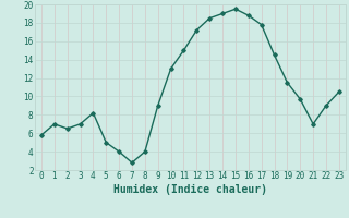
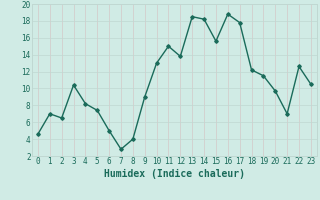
0: 5.8 -> 4.6
3: 7.0 -> 10.4
5: 5.0 -> 7.4
6: 4.0 -> 5.0
12: 17.2 -> 13.8
14: 19.0 -> 18.2
15: 19.5 -> 15.6
18: 14.5 -> 12.2
22: 9.0 -> 12.6
